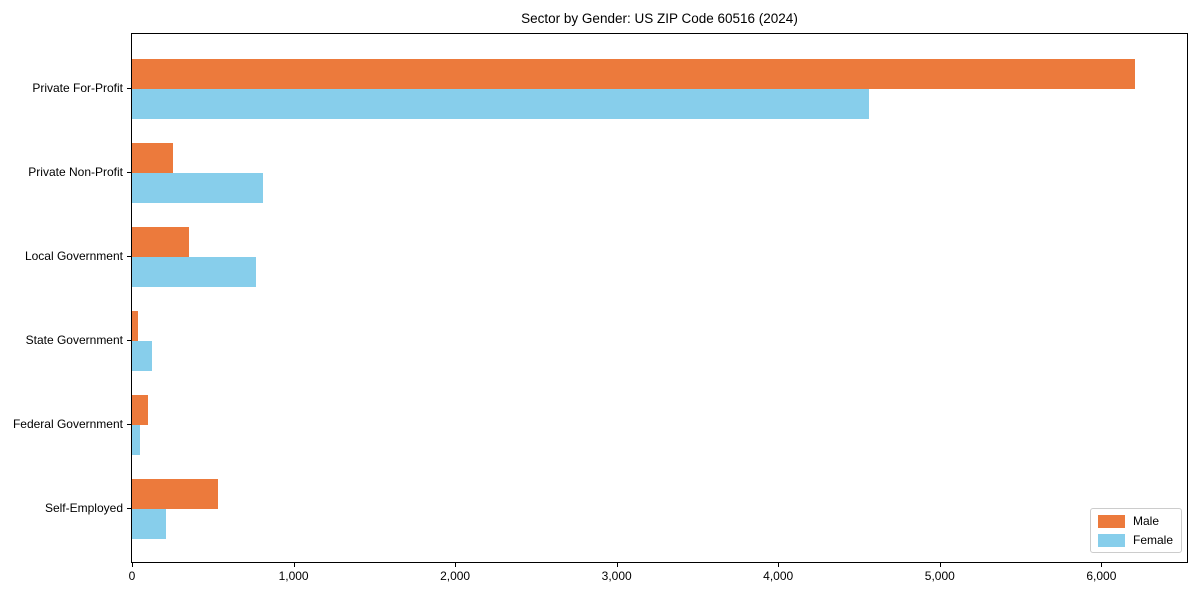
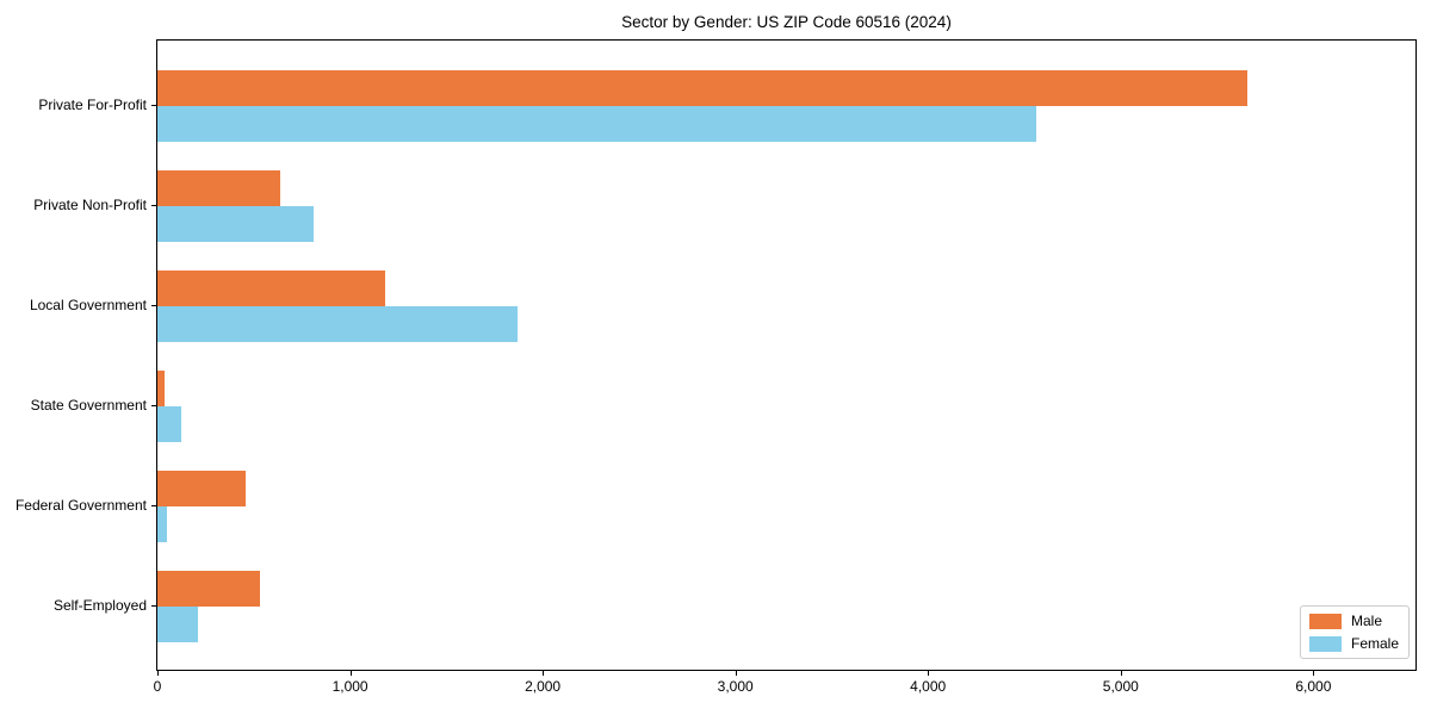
Male/Private For-Profit: 6210 -> 5660
Male/Private Non-Profit: 260 -> 640
Male/Local Government: 350 -> 1180
Female/Local Government: 760 -> 1870
Male/Federal Government: 100 -> 460
